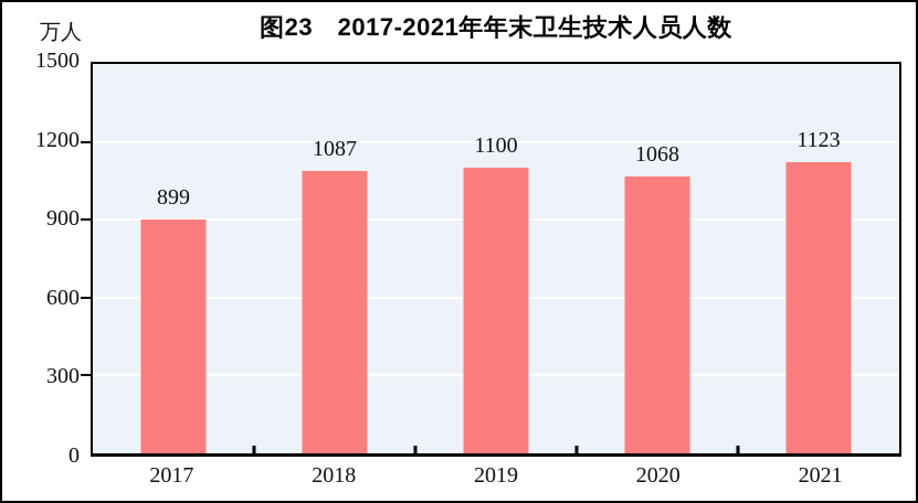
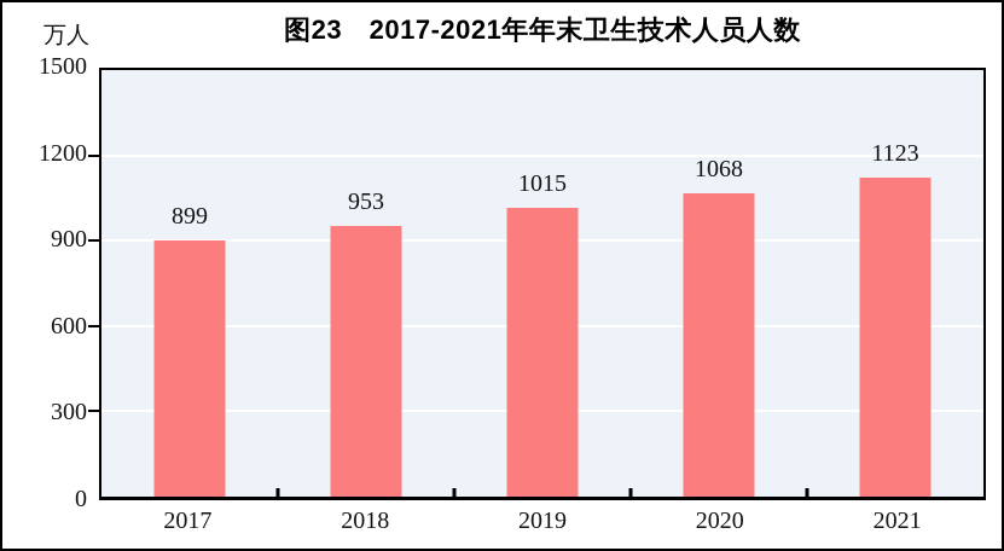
2018: 1087 -> 953
2019: 1100 -> 1015
